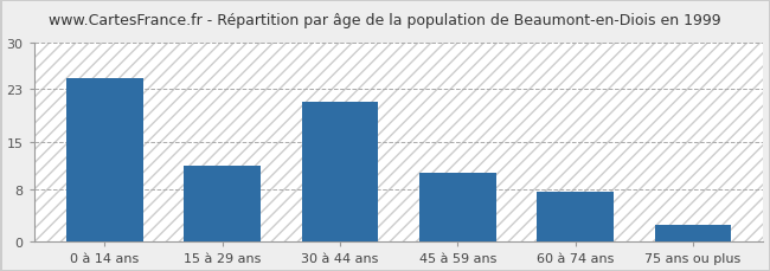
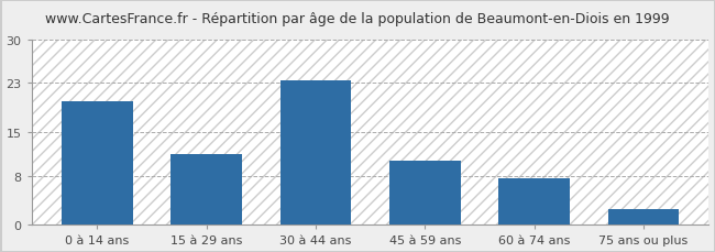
0 à 14 ans: 24.6 -> 20.0
30 à 44 ans: 21.2 -> 23.5
